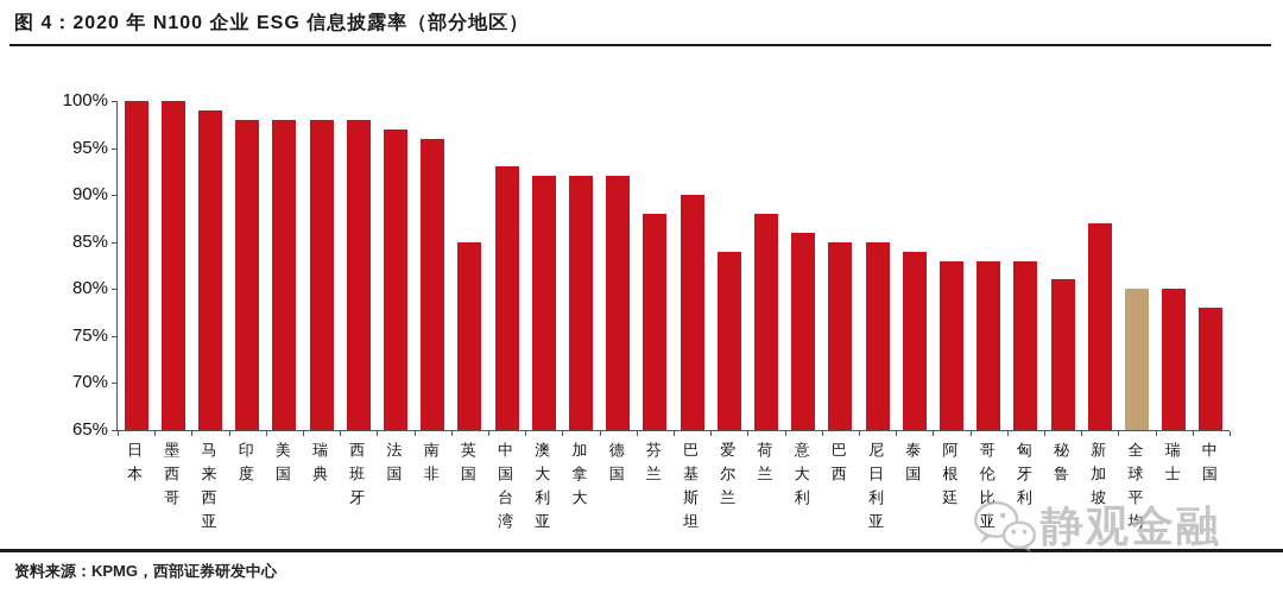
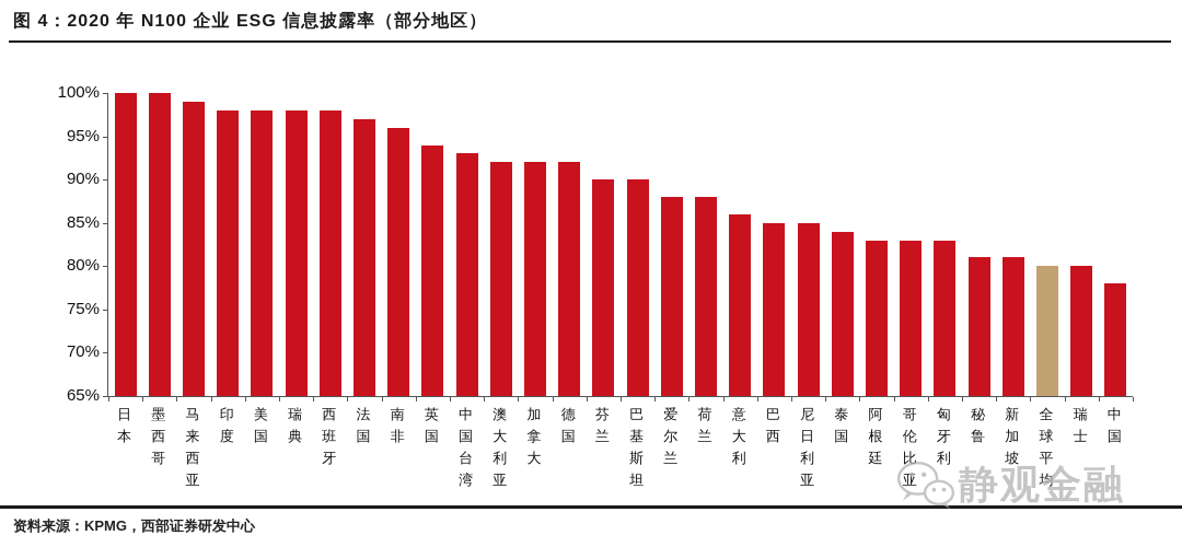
英国: 85% -> 94%
芬兰: 88% -> 90%
爱尔兰: 84% -> 88%
新加坡: 87% -> 81%
